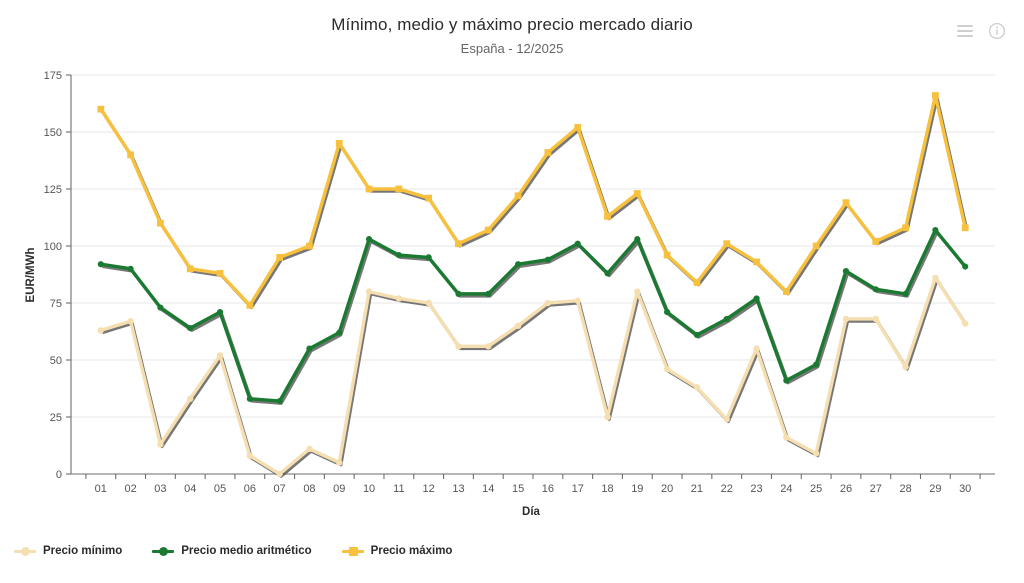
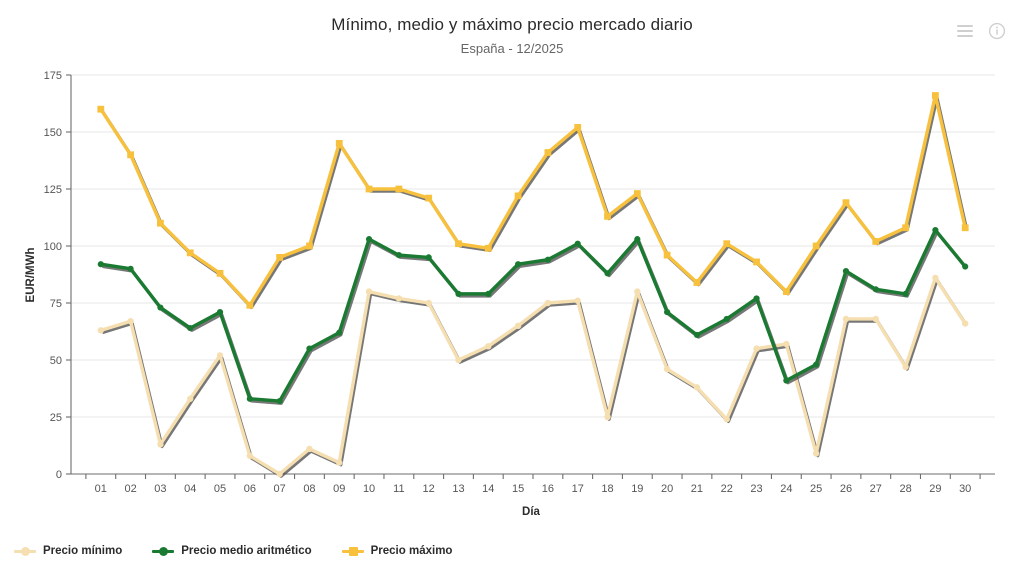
Precio máximo/04: 90 -> 97
Precio mínimo/13: 56 -> 50
Precio máximo/14: 107 -> 99
Precio mínimo/24: 16 -> 57
